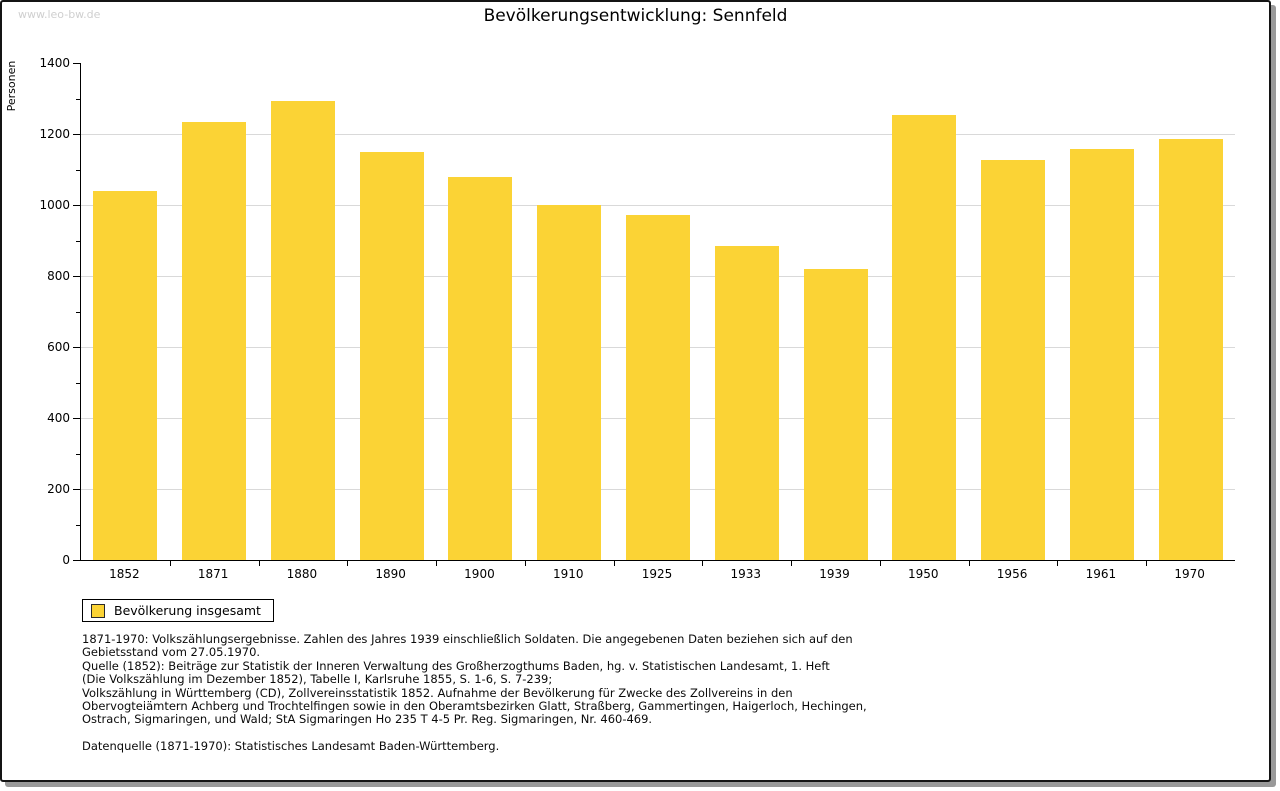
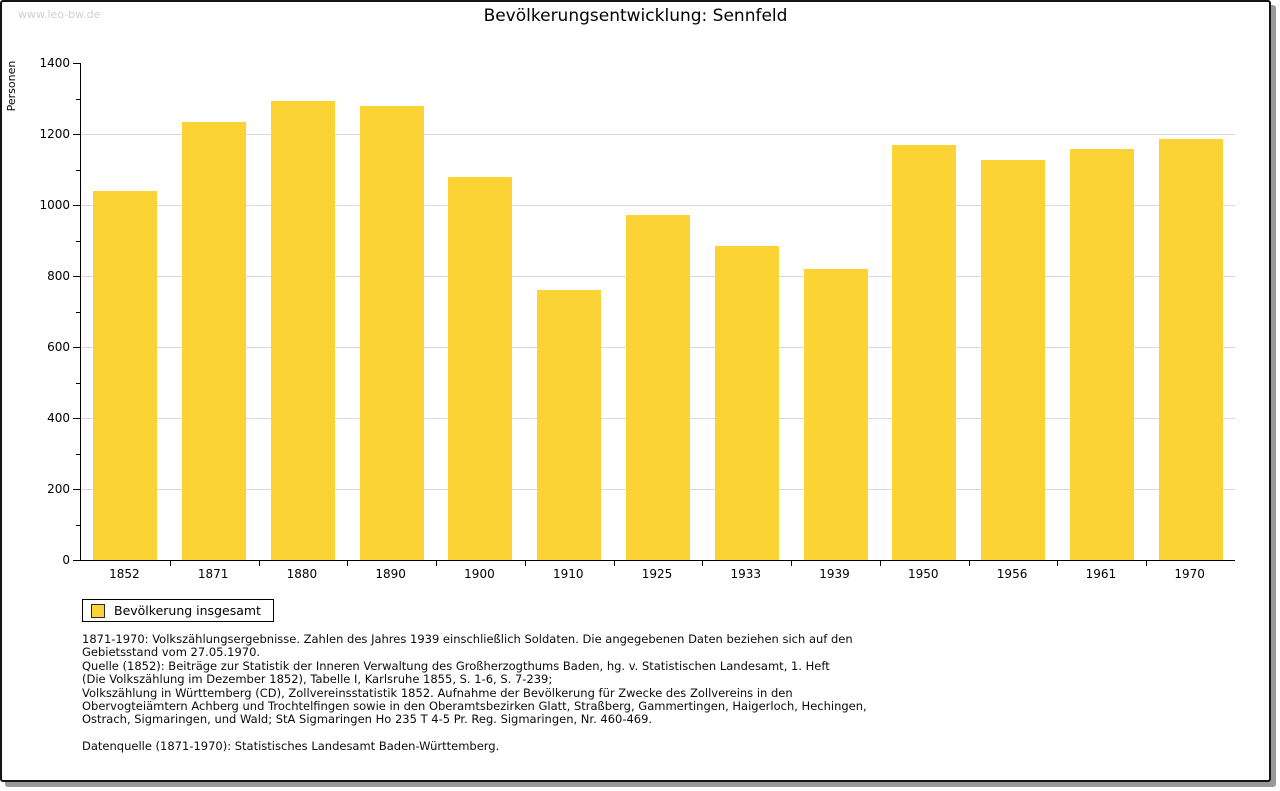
1890: 1150 -> 1280
1910: 1000 -> 760
1950: 1250 -> 1170
